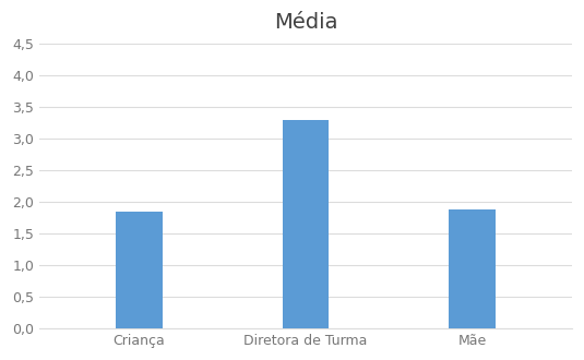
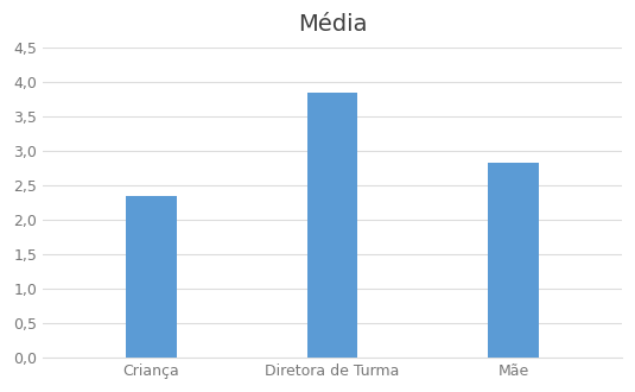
Criança: 1,84 -> 2,35
Diretora de Turma: 3,30 -> 3,85
Mãe: 1,88 -> 2,83
